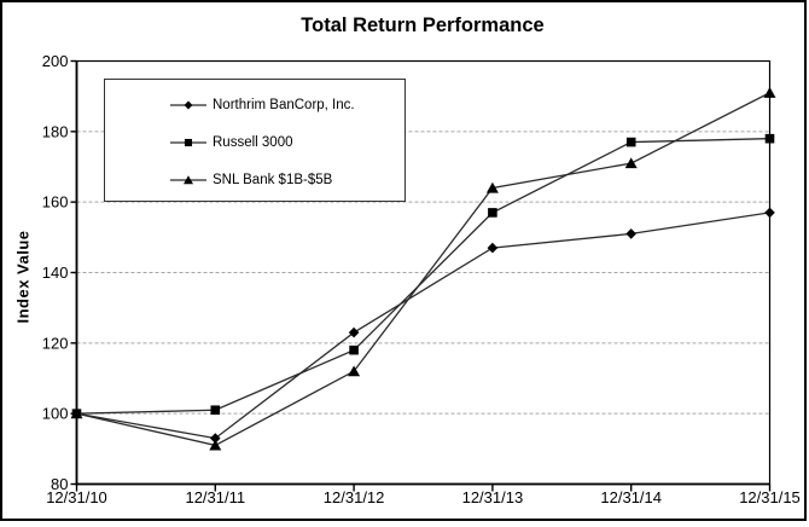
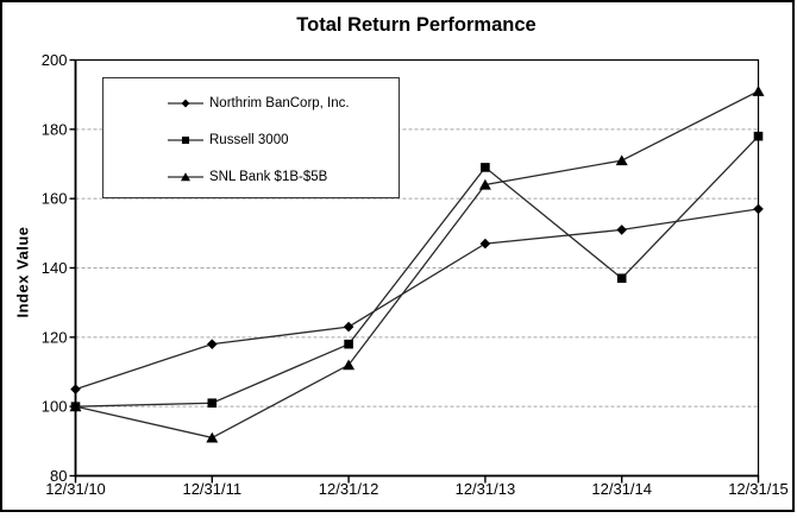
Northrim BanCorp, Inc./12/31/10: 100 -> 105
Northrim BanCorp, Inc./12/31/11: 93 -> 118
Russell 3000/12/31/13: 157 -> 169
Russell 3000/12/31/14: 177 -> 137
